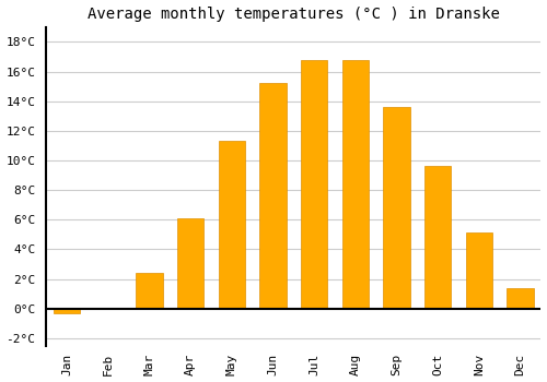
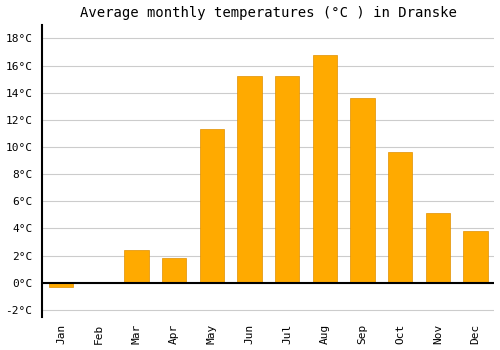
Apr: 6.1°C -> 1.8°C
Jul: 16.8°C -> 15.2°C
Dec: 1.4°C -> 3.8°C
